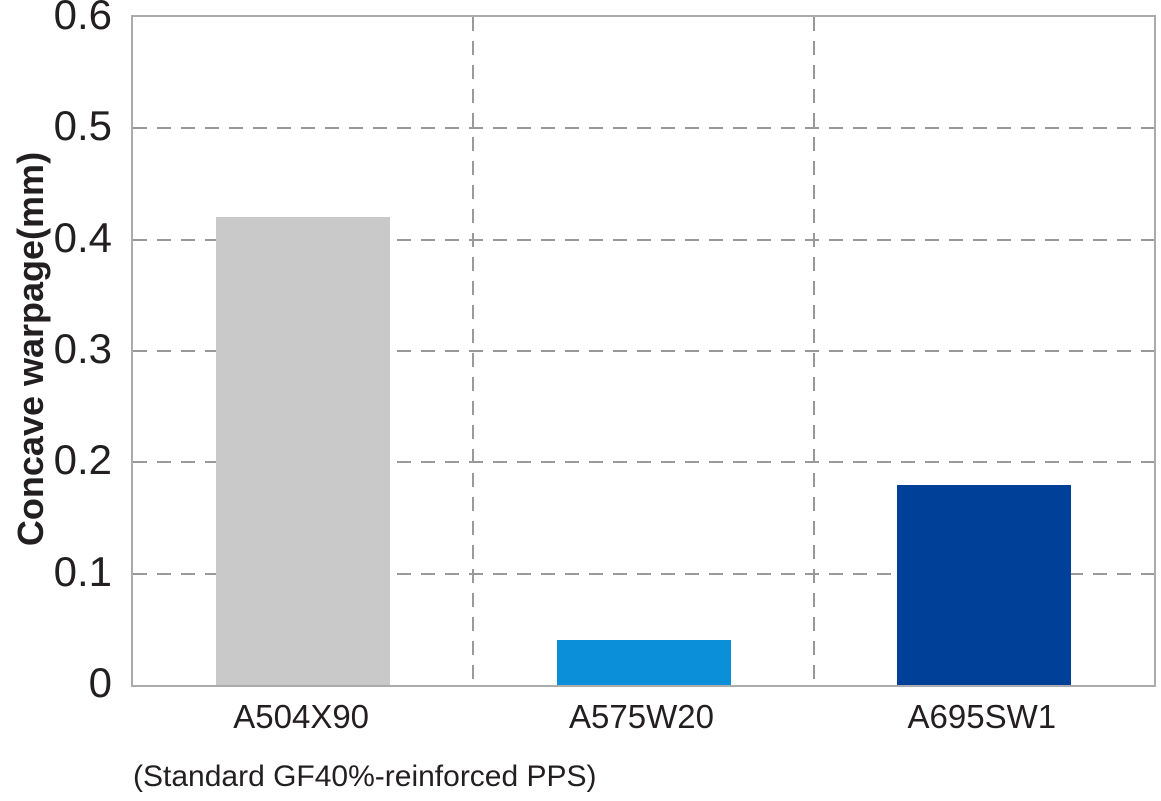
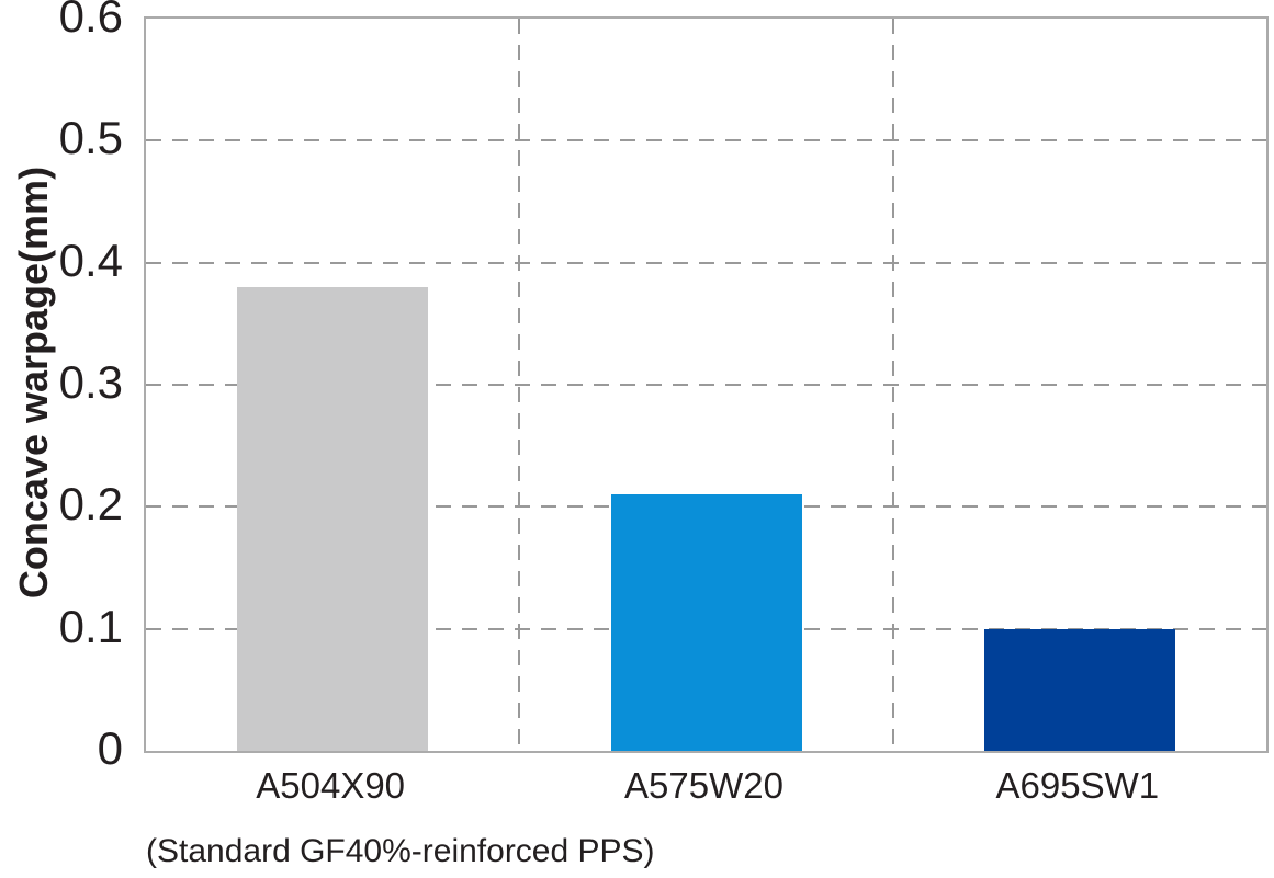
A504X90: 0.42 -> 0.38
A575W20: 0.04 -> 0.21
A695SW1: 0.18 -> 0.10
